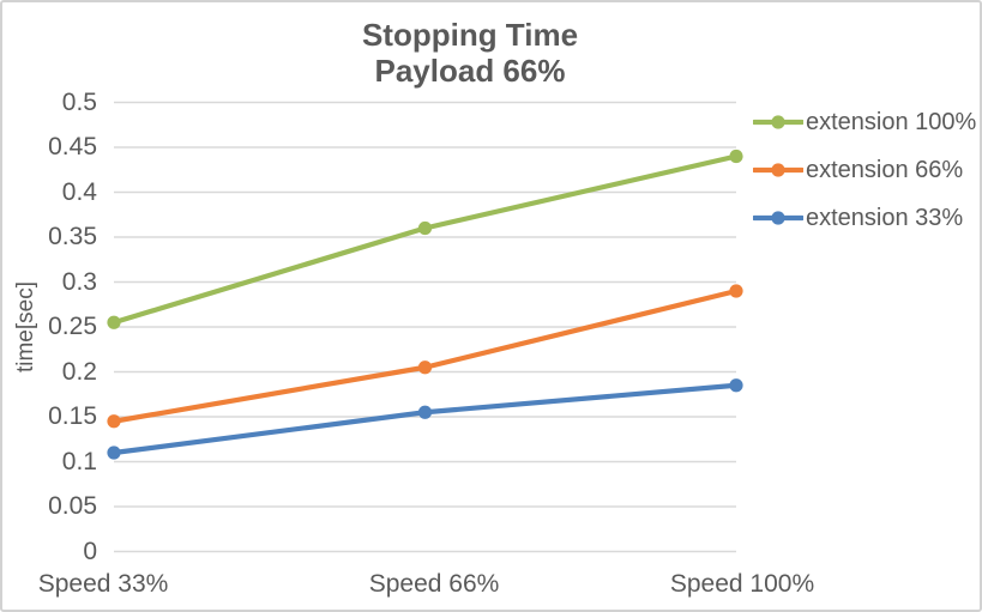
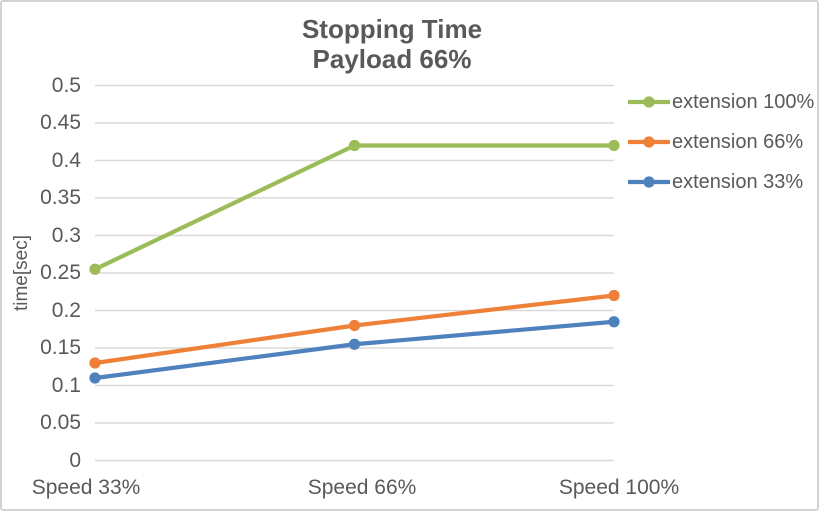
extension 66%/Speed 33%: 0.14 -> 0.13
extension 100%/Speed 66%: 0.36 -> 0.42
extension 66%/Speed 66%: 0.20 -> 0.18
extension 100%/Speed 100%: 0.44 -> 0.42
extension 66%/Speed 100%: 0.29 -> 0.22
